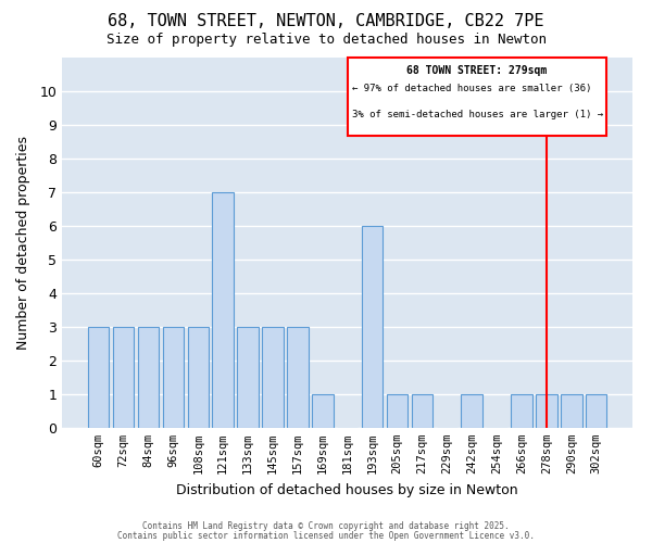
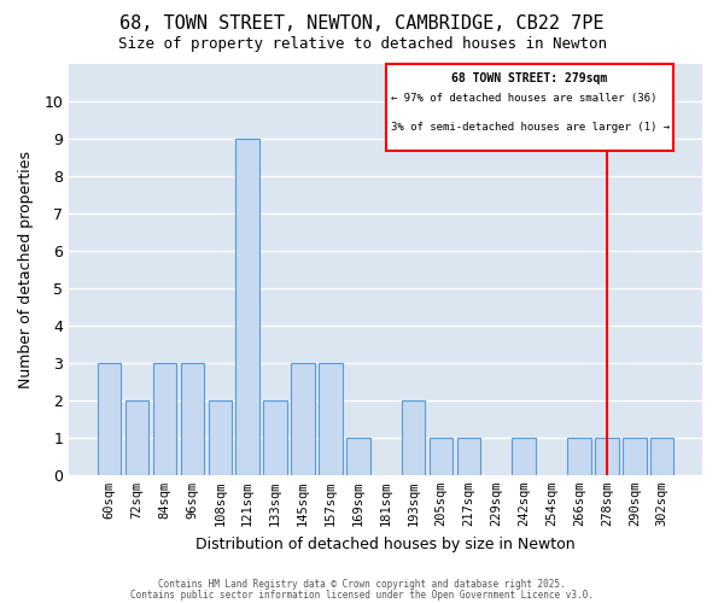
72sqm: 3 -> 2
108sqm: 3 -> 2
121sqm: 7 -> 9
133sqm: 3 -> 2
193sqm: 6 -> 2
